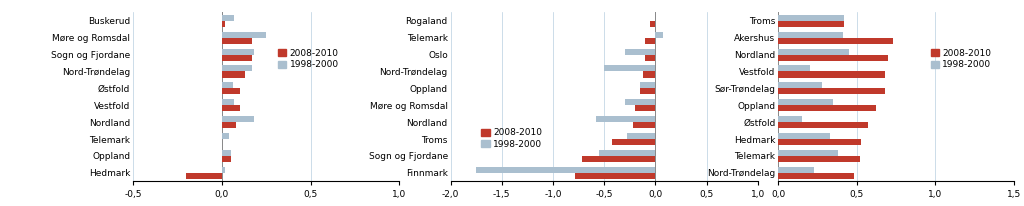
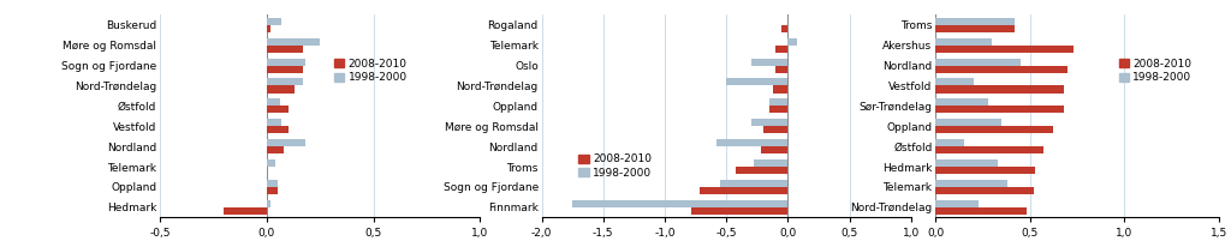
1998-2000/Akershus: 0,41 -> 0,30
